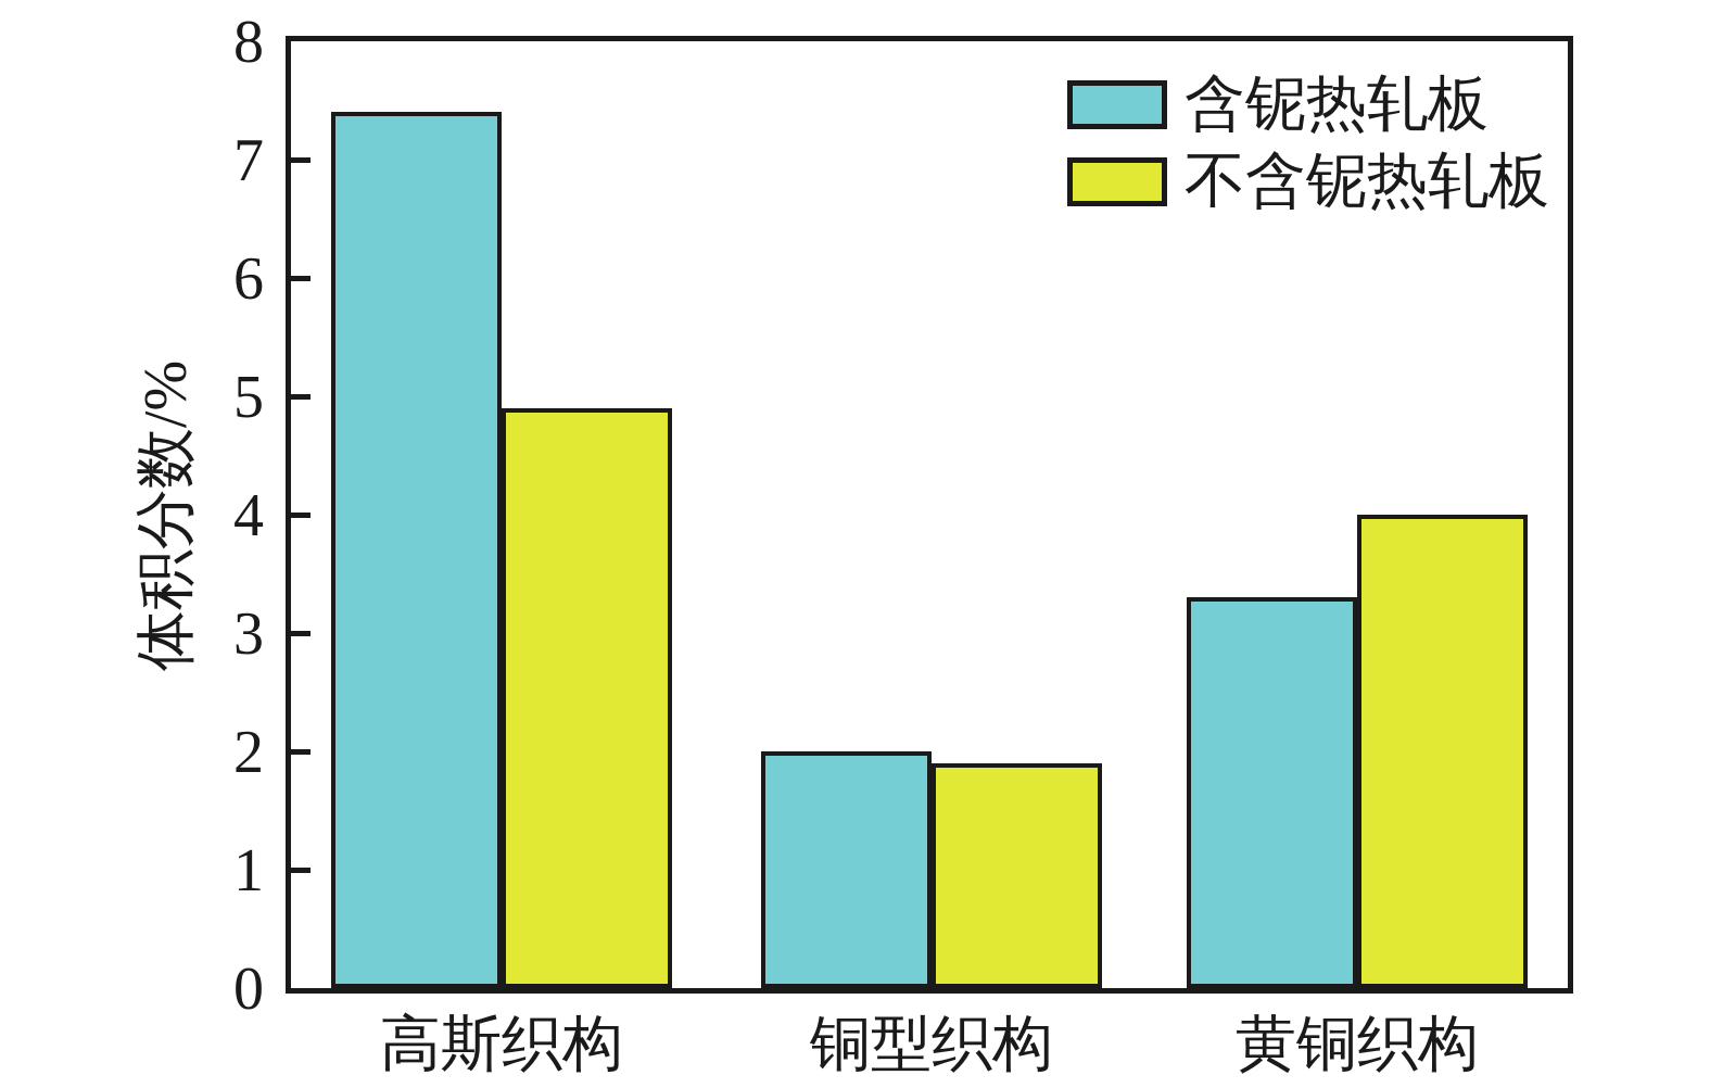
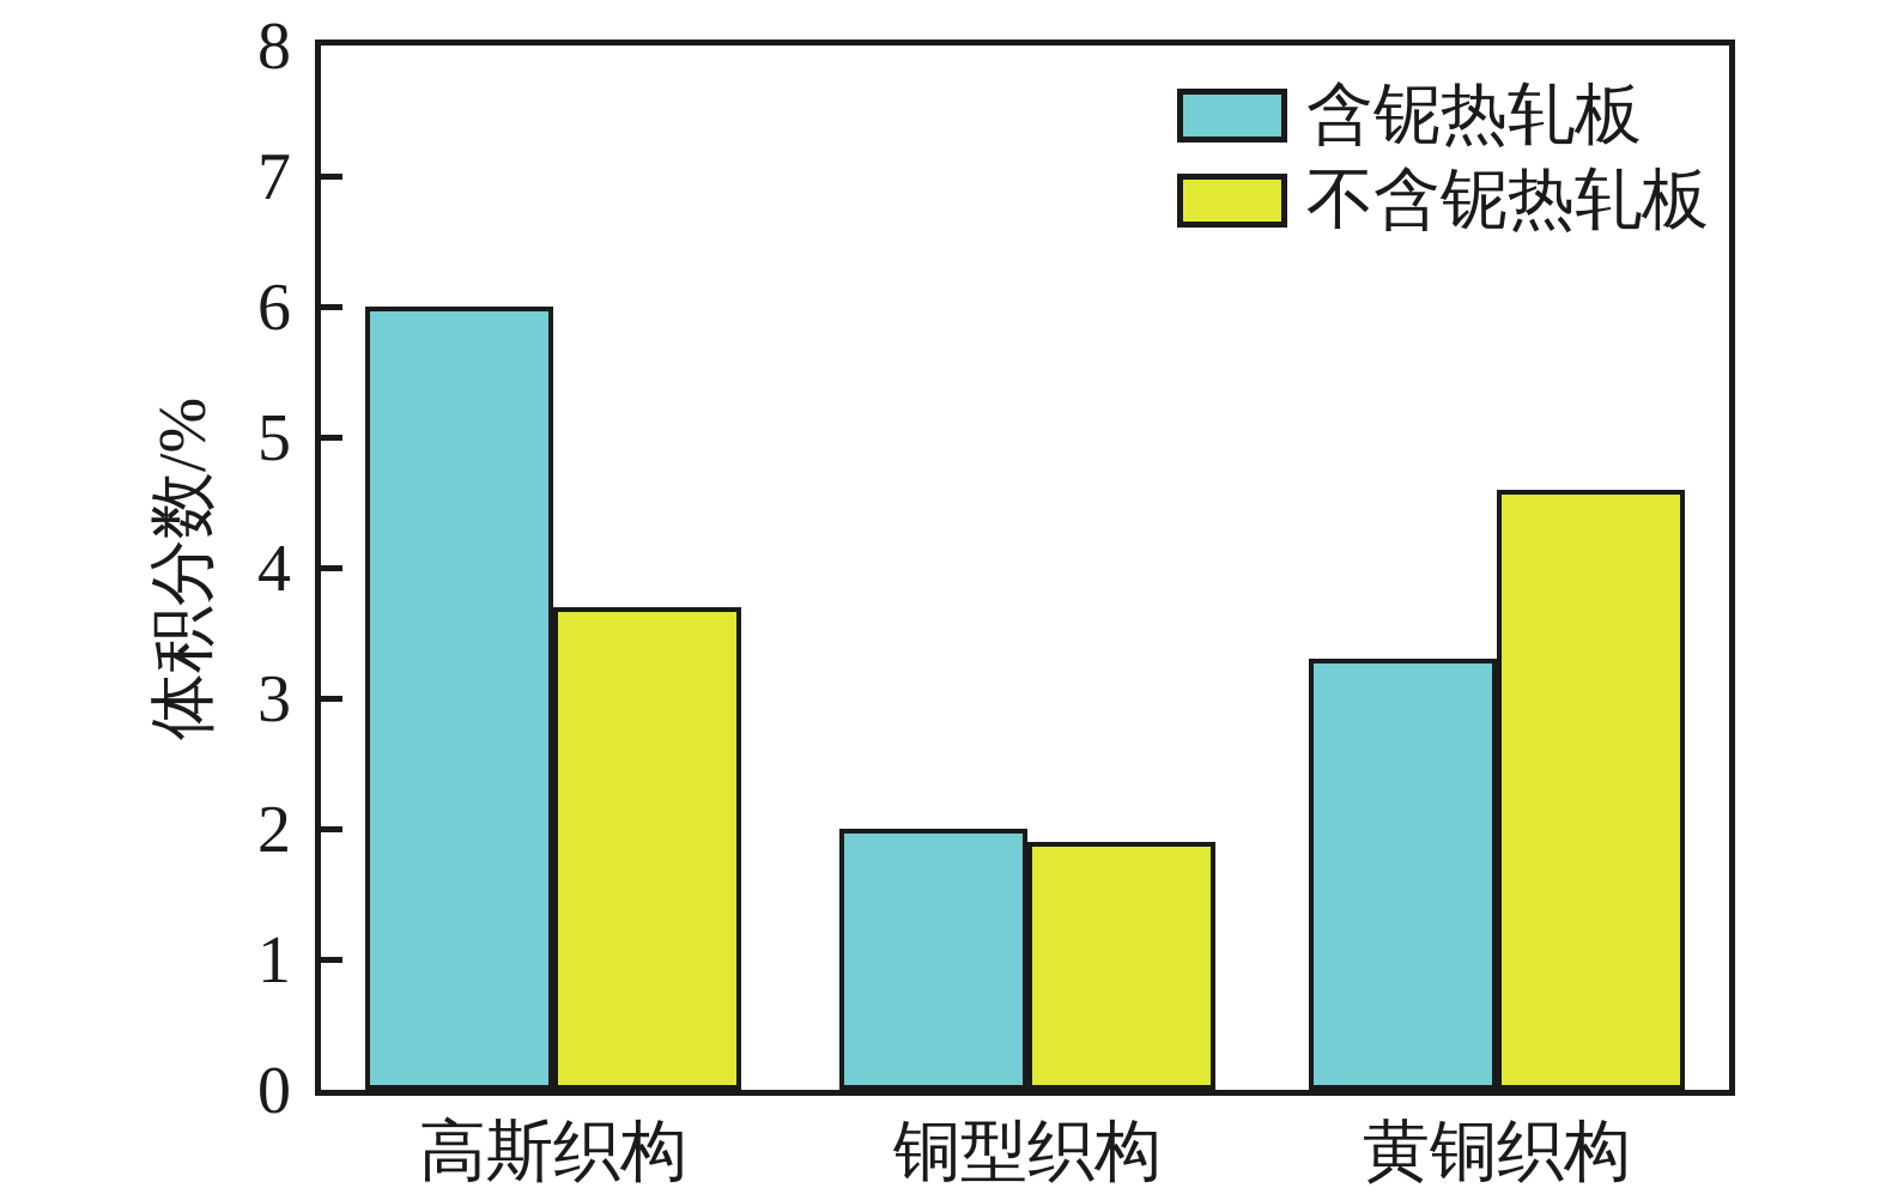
含铌热轧板/高斯织构: 7.4 -> 6.0
不含铌热轧板/高斯织构: 4.9 -> 3.7
不含铌热轧板/黄铜织构: 4.0 -> 4.6
